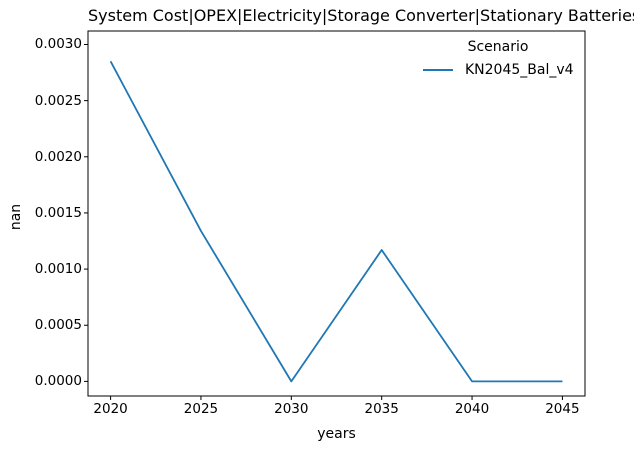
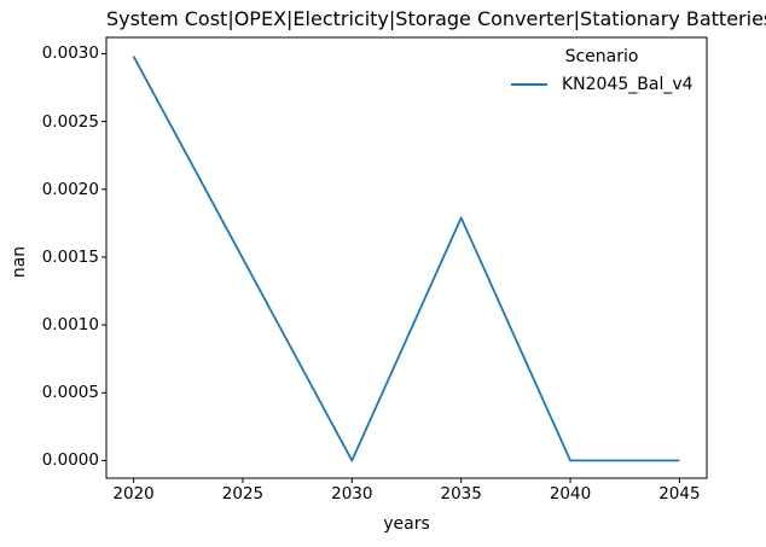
2020: 0.00285 -> 0.00298
2025: 0.00134 -> 0.00149
2035: 0.00117 -> 0.00179
